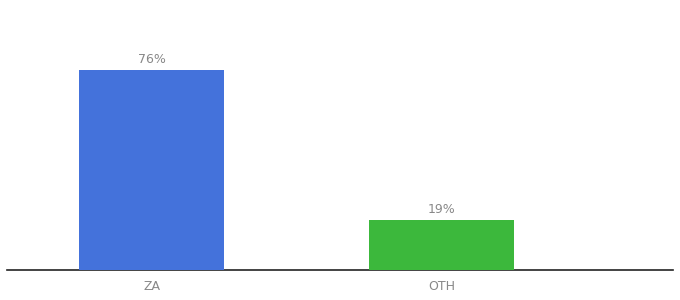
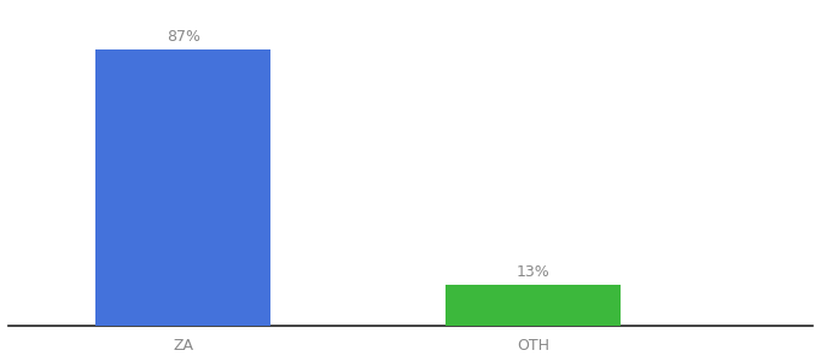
ZA: 76% -> 87%
OTH: 19% -> 13%
